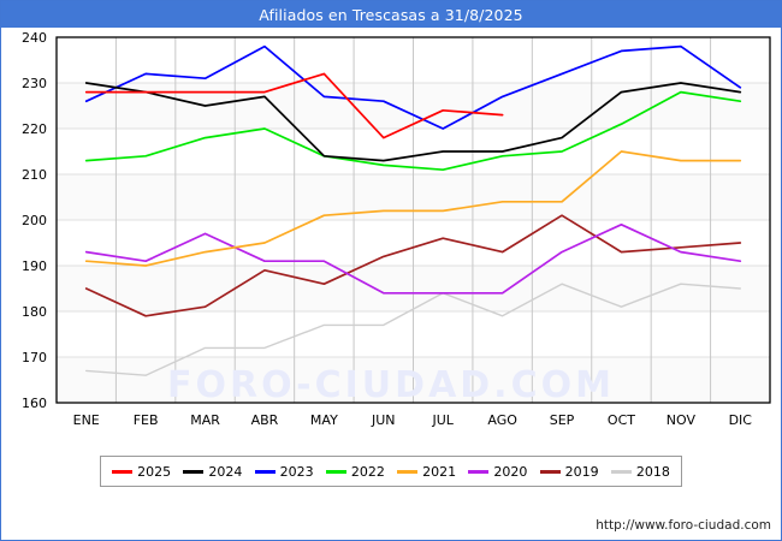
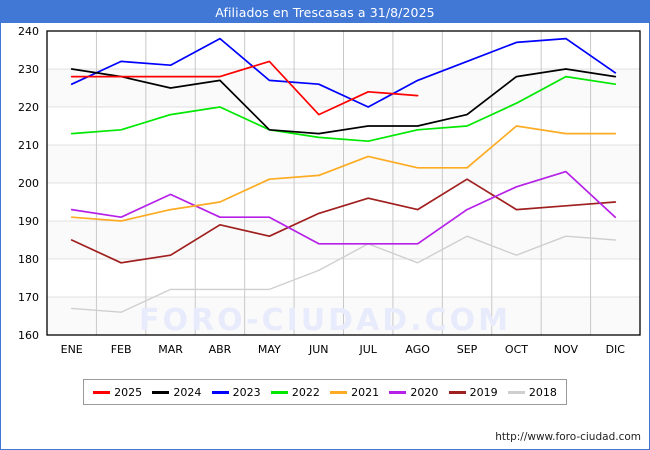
2018/MAY: 177 -> 172
2021/JUL: 202 -> 207
2020/NOV: 193 -> 203
